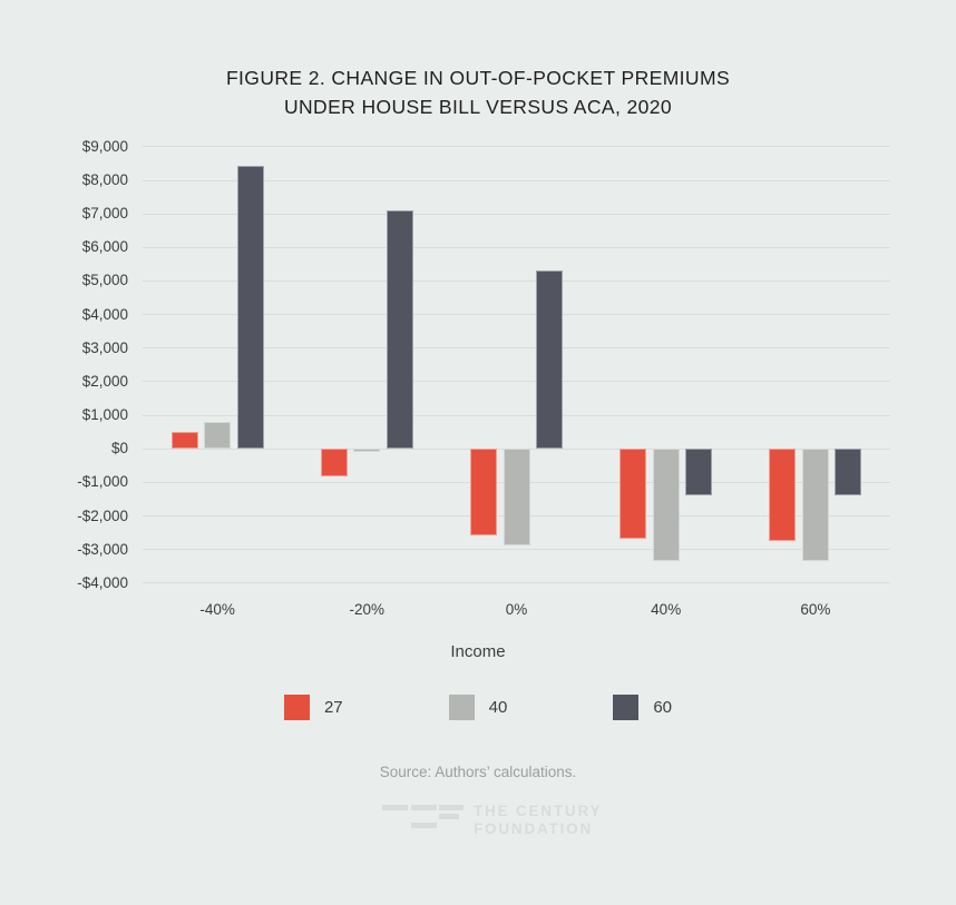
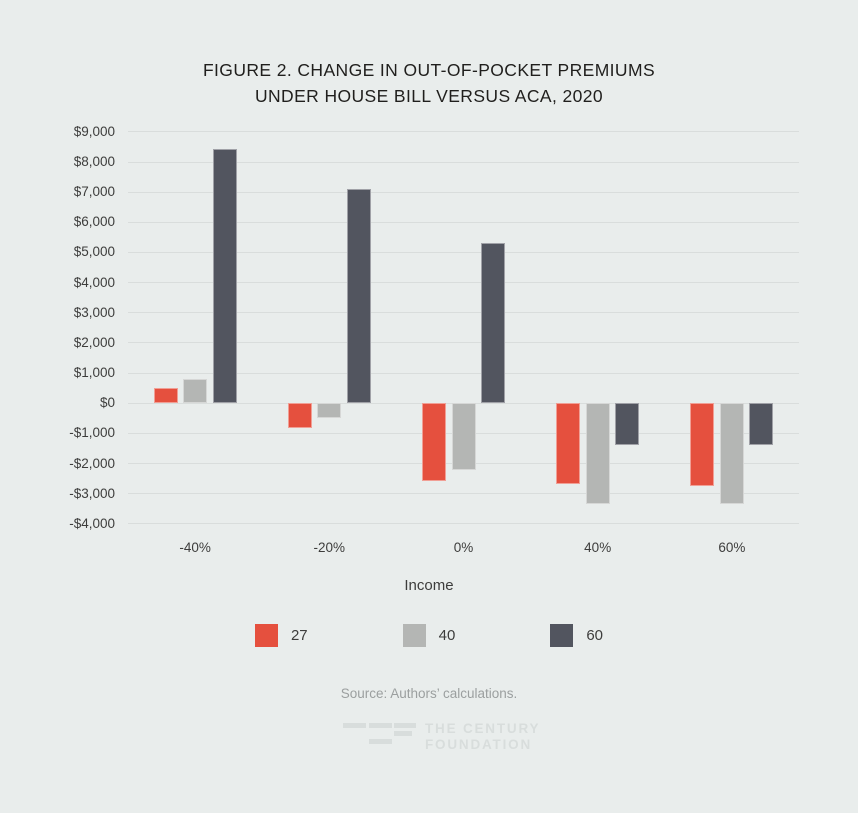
40/-20%: -$100 -> -$500
40/0%: -$2900 -> -$2200
